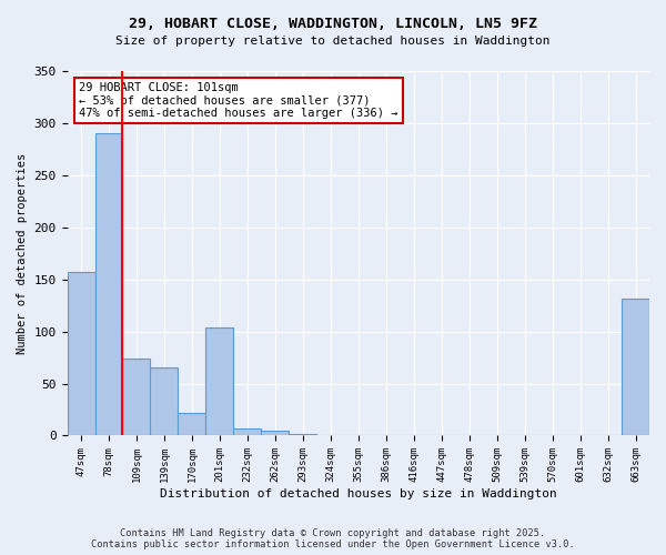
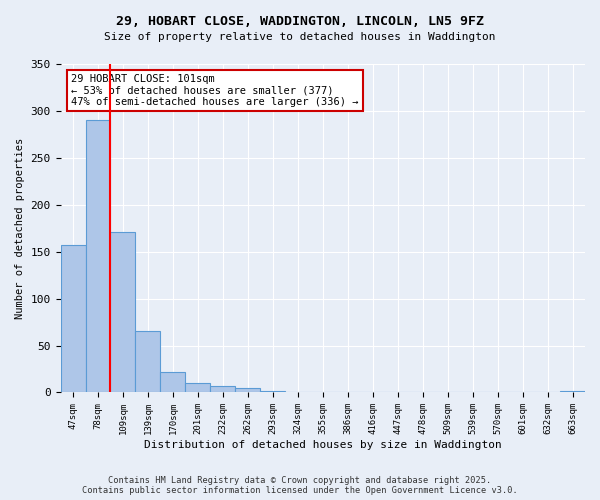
109sqm: 74 -> 171
201sqm: 104 -> 10
663sqm: 132 -> 2
